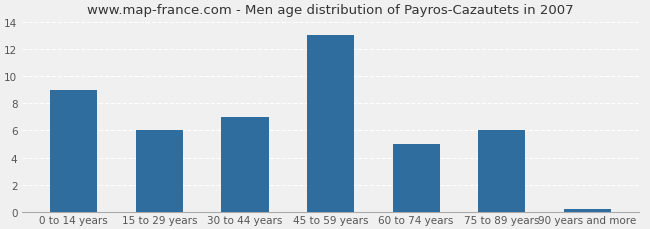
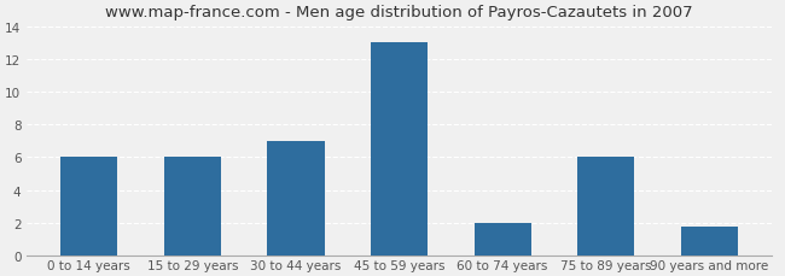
0 to 14 years: 9.0 -> 6.0
60 to 74 years: 5.0 -> 2.0
90 years and more: 0.2 -> 1.8
